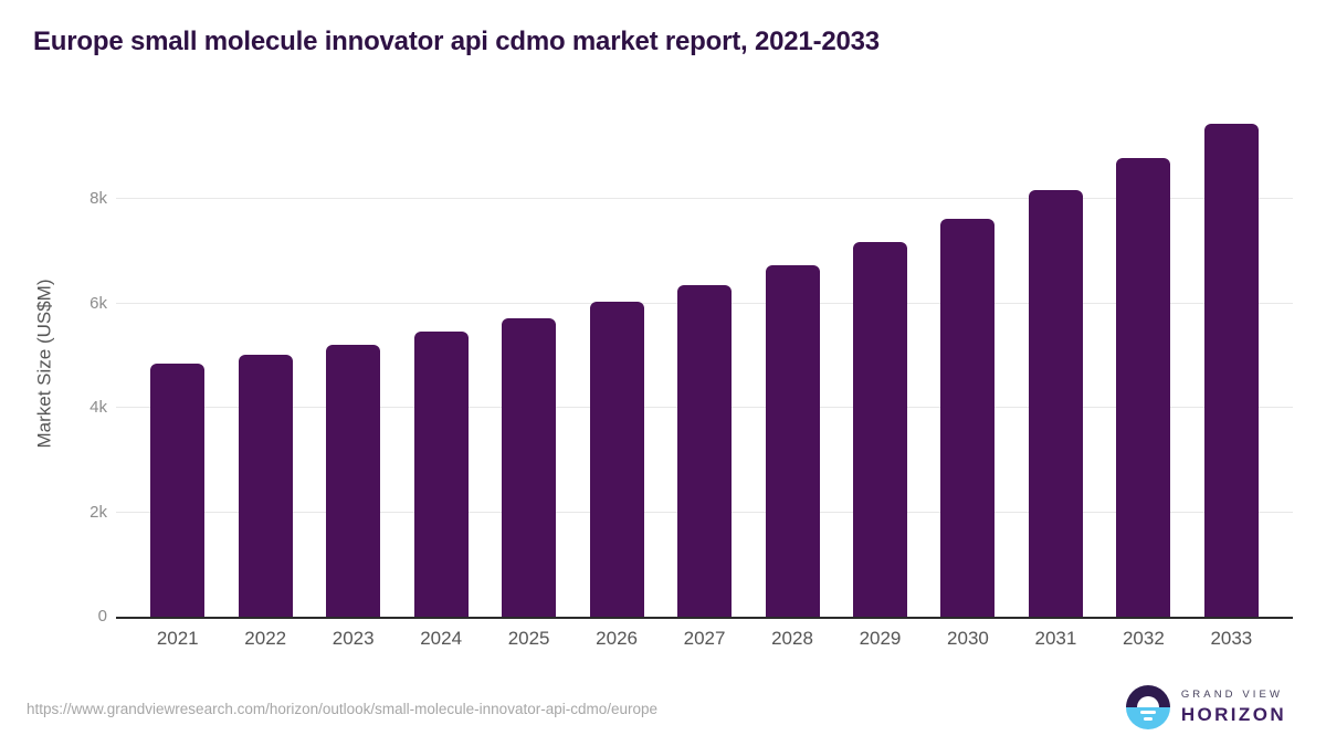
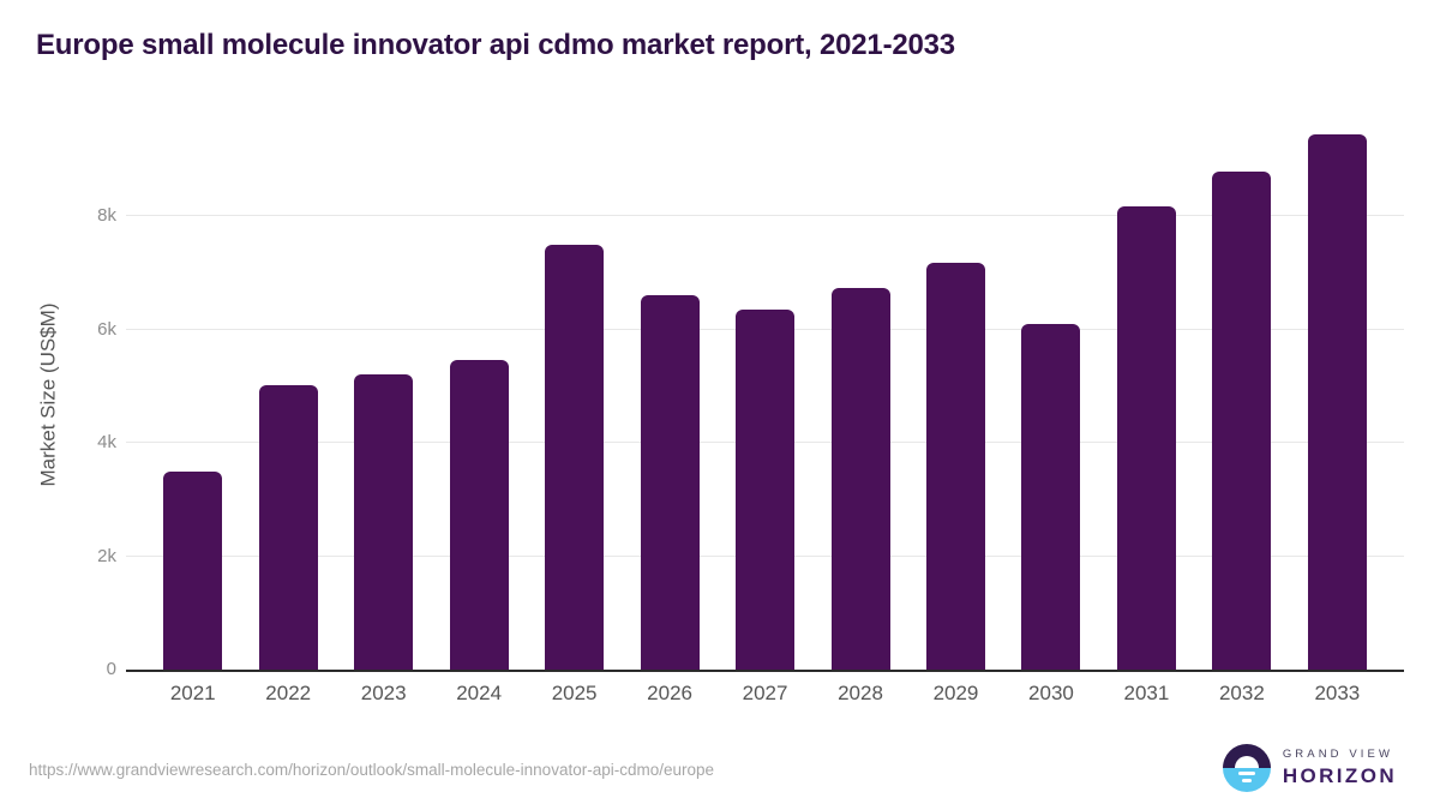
2021: 4.9k -> 3.5k
2025: 5.7k -> 7.5k
2026: 6.0k -> 6.6k
2030: 7.6k -> 6.1k
